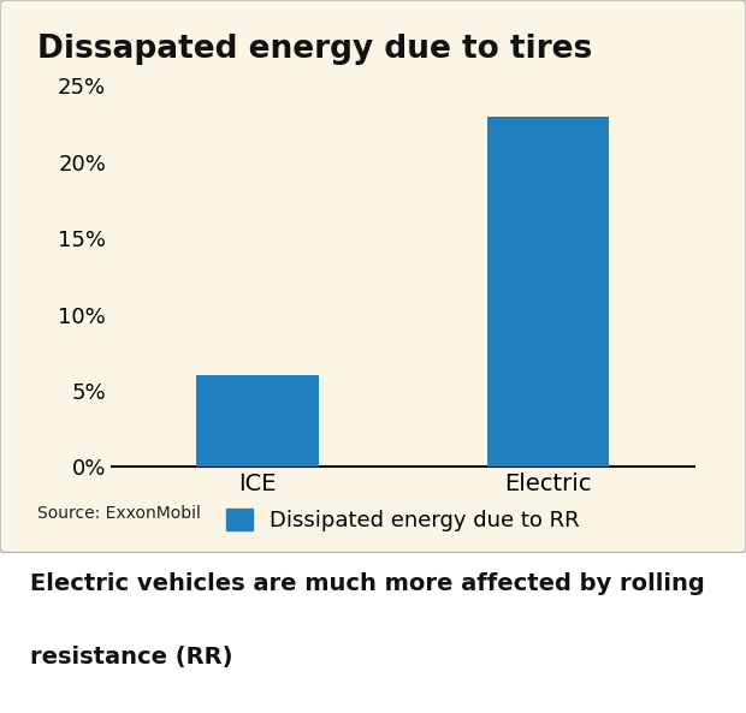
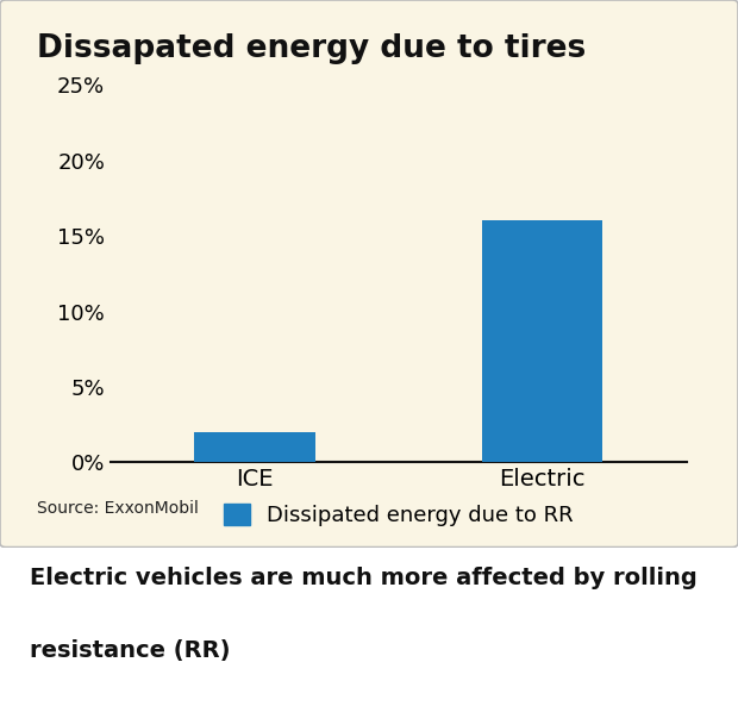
ICE: 6% -> 2%
Electric: 23% -> 16%
